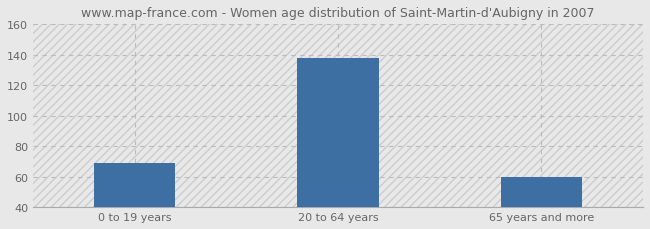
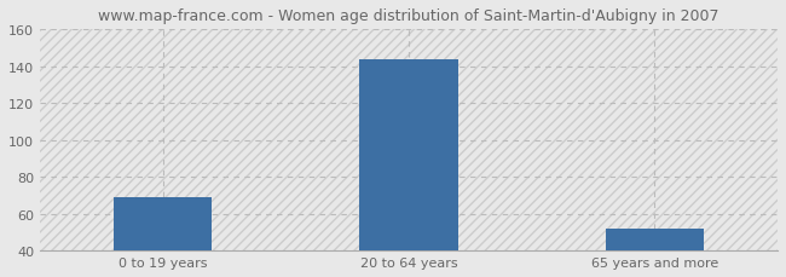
20 to 64 years: 138 -> 144
65 years and more: 60 -> 52
